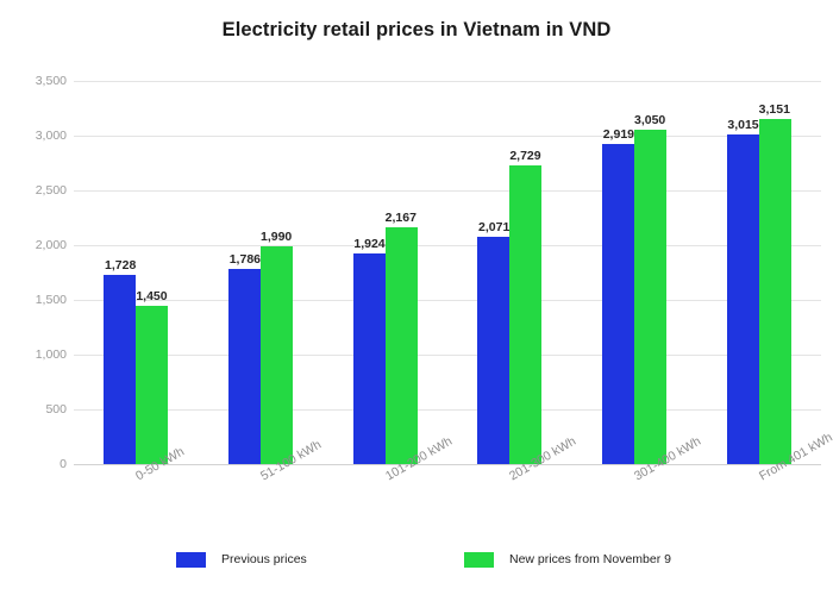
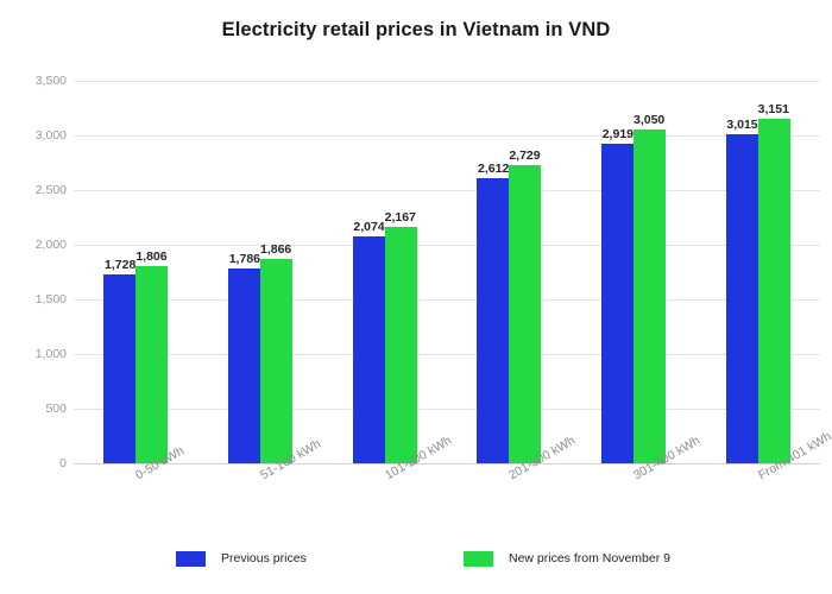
New prices from November 9/0-50 kWh: 1,450 -> 1,806
New prices from November 9/51-100 kWh: 1,990 -> 1,866
Previous prices/101-200 kWh: 1,924 -> 2,074
Previous prices/201-300 kWh: 2,071 -> 2,612
